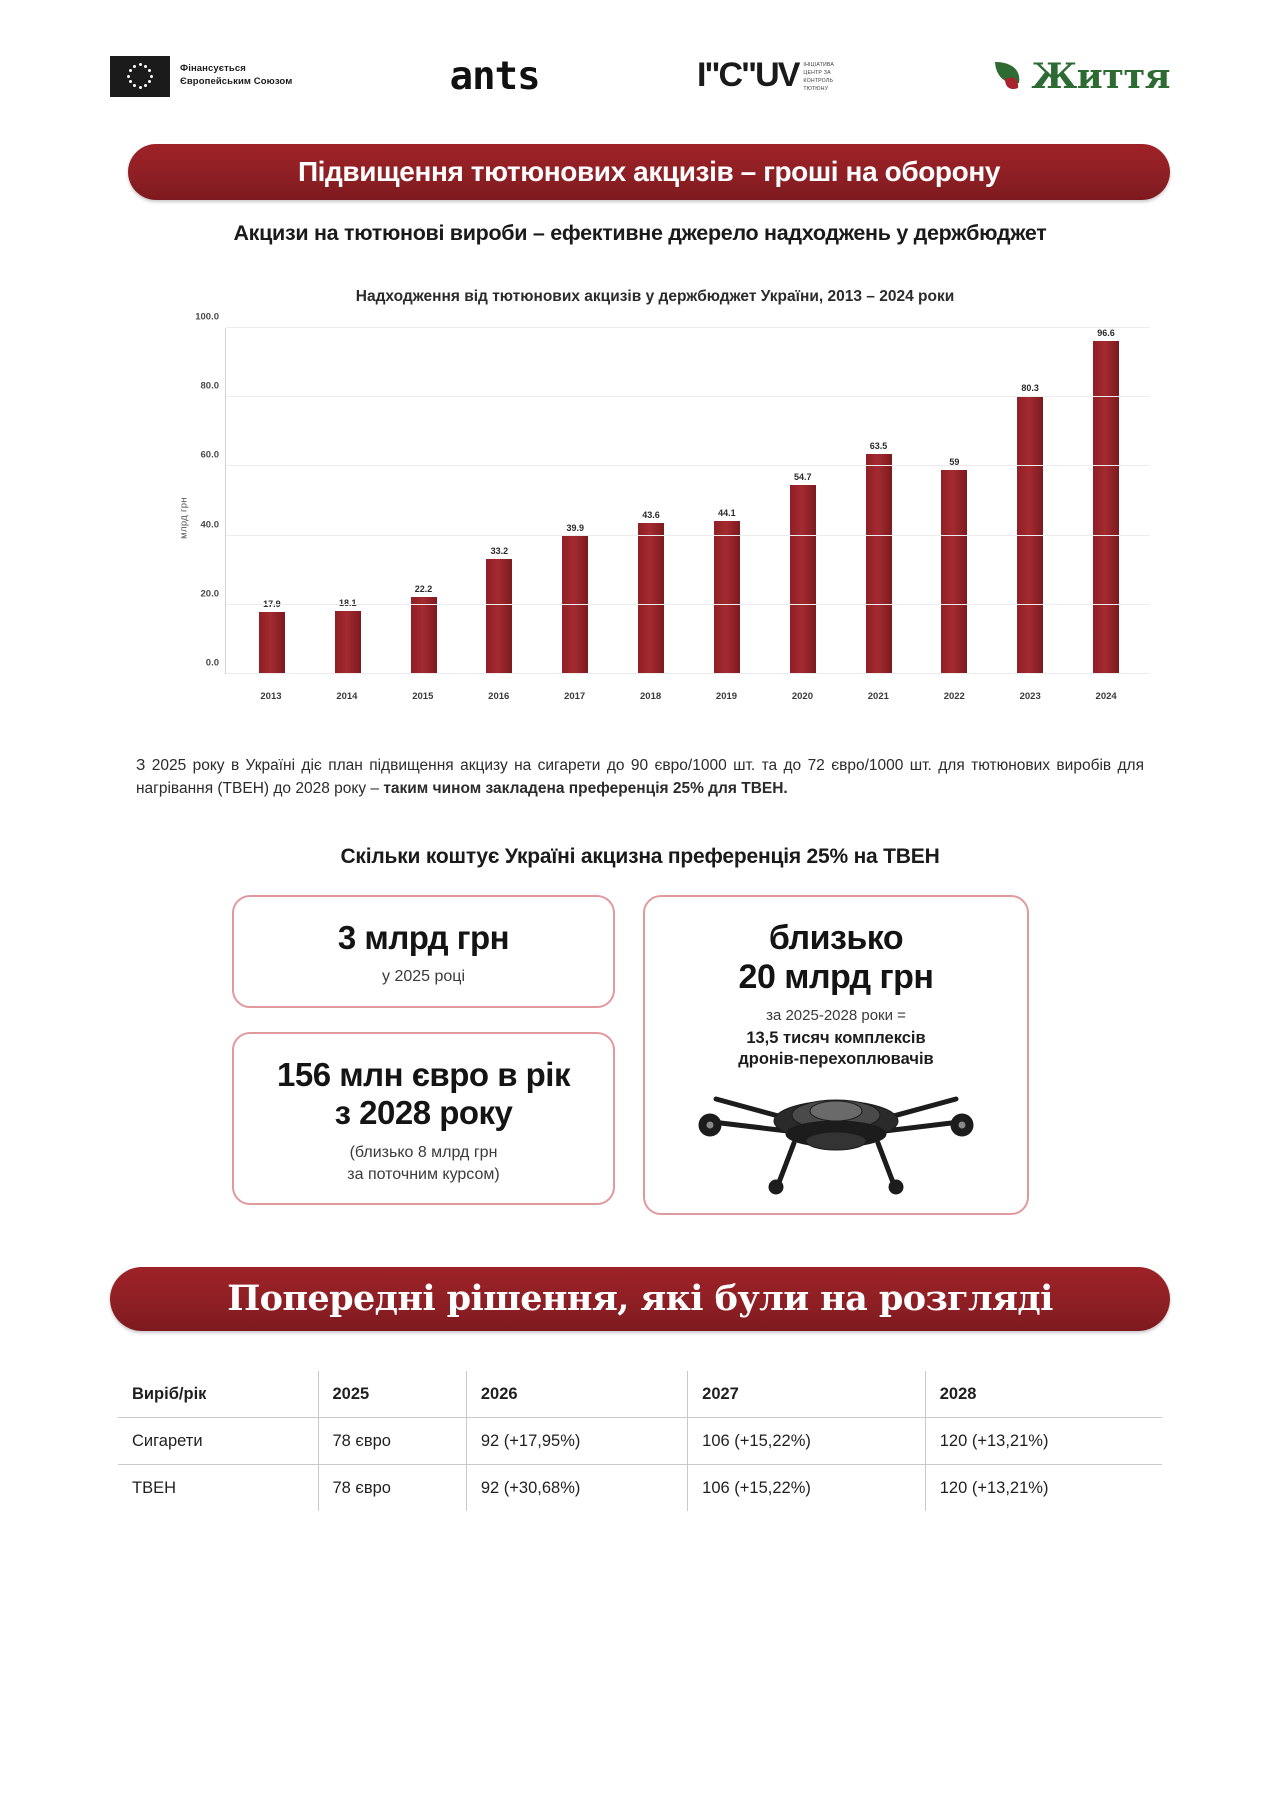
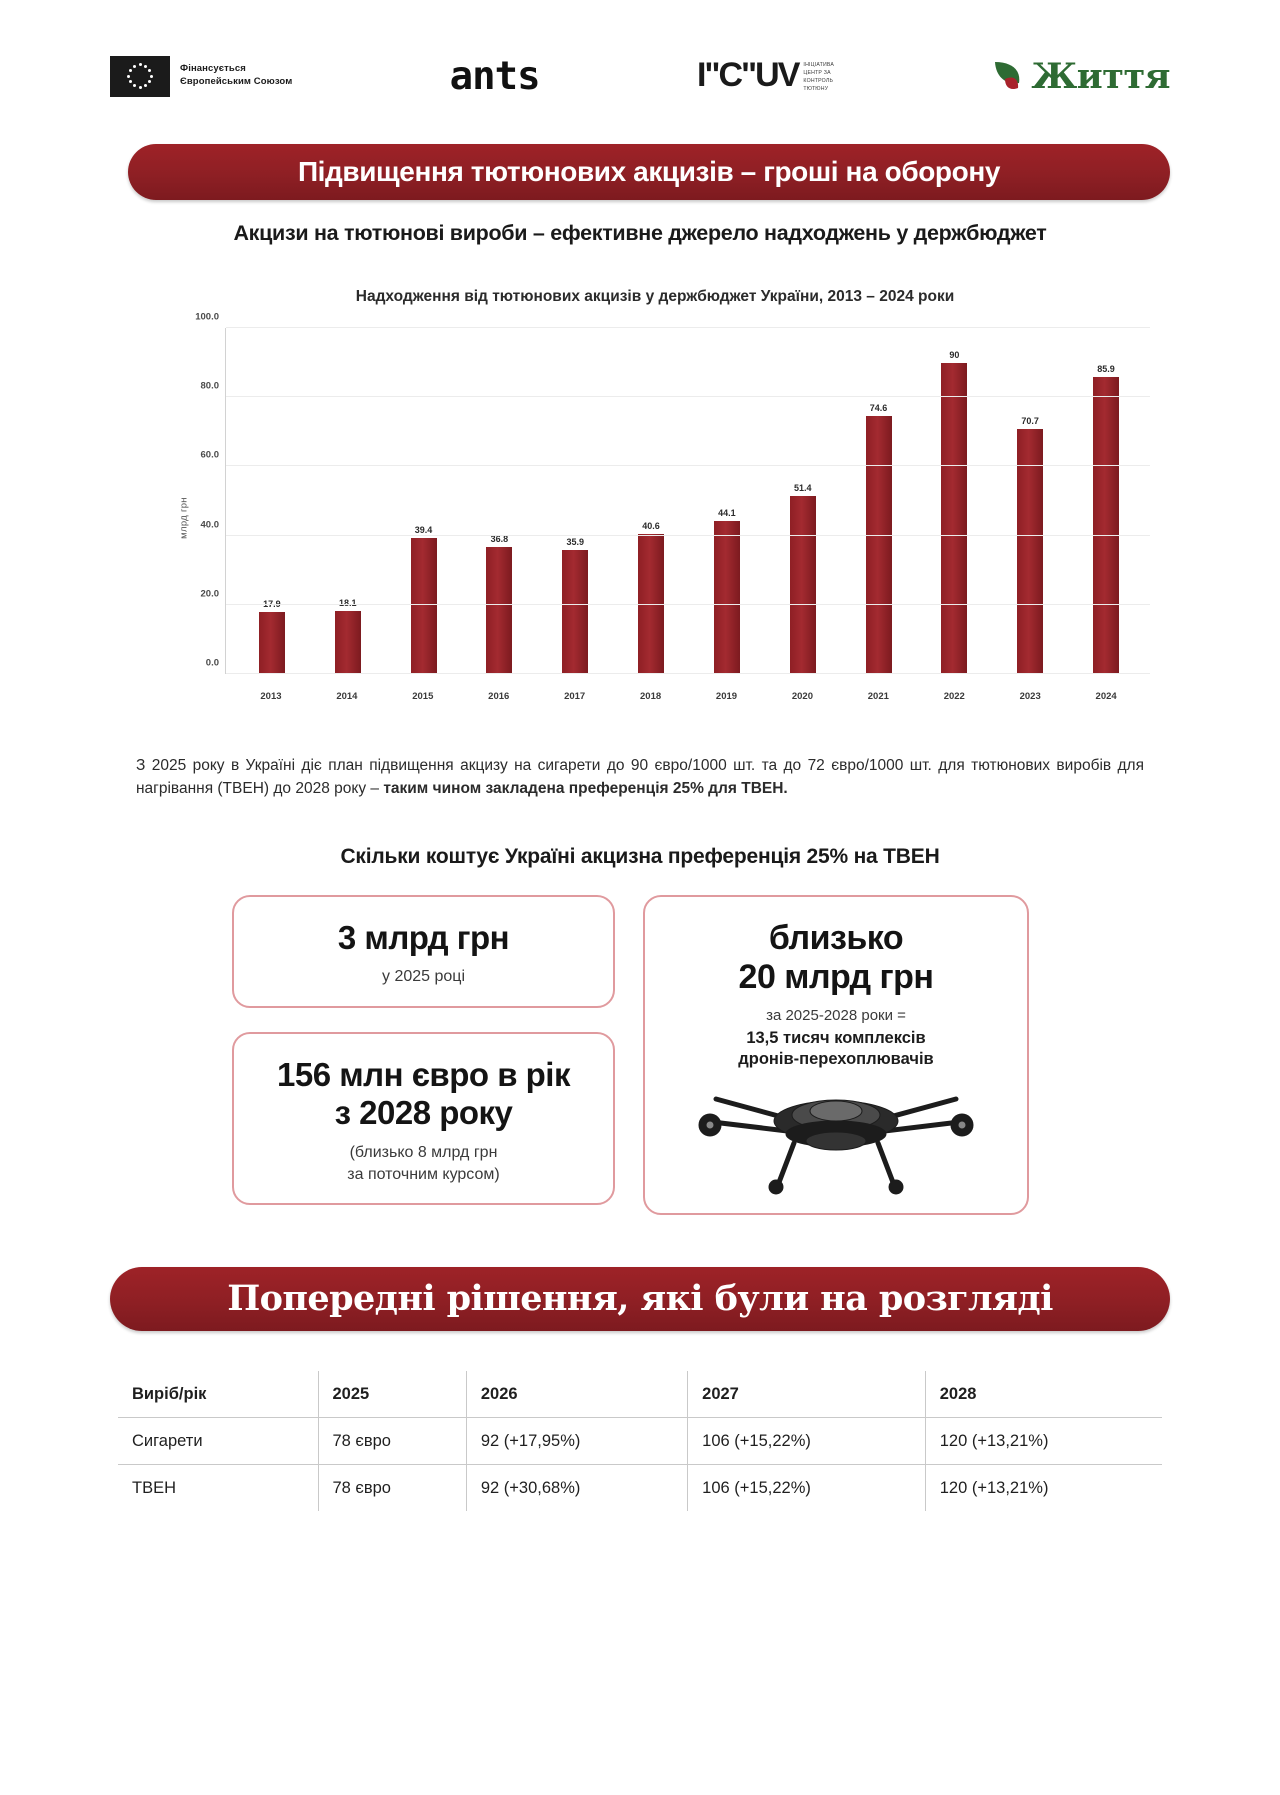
2015: 22.2 -> 39.4
2016: 33.2 -> 36.8
2017: 39.9 -> 35.9
2018: 43.6 -> 40.6
2020: 54.7 -> 51.4
2021: 63.5 -> 74.6
2022: 59 -> 90
2023: 80.3 -> 70.7
2024: 96.6 -> 85.9
